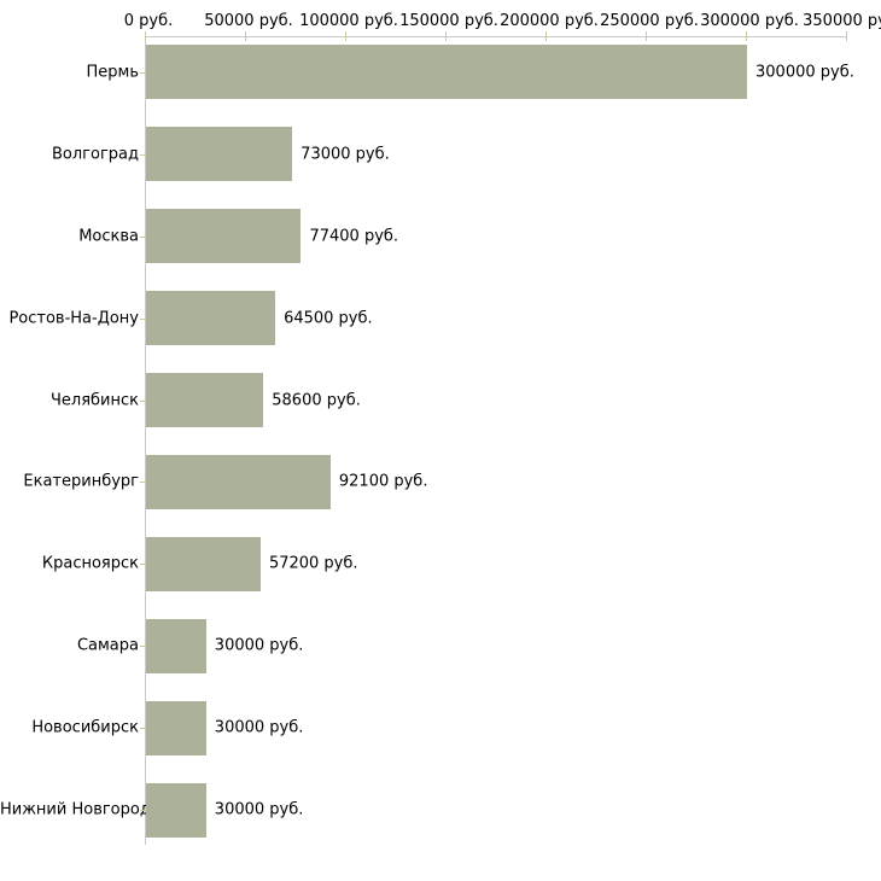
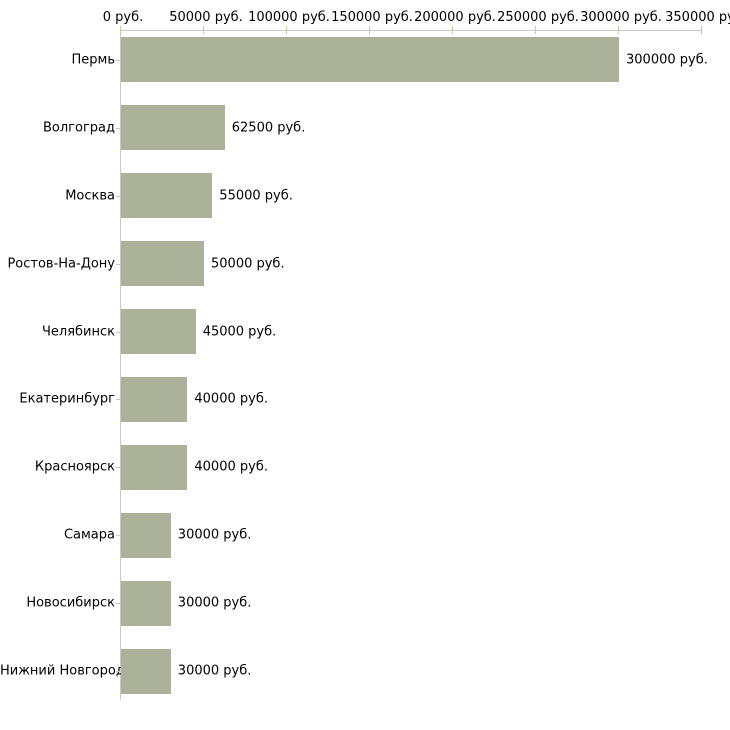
Волгоград: 73000 -> 62500
Москва: 77400 -> 55000
Ростов-На-Дону: 64500 -> 50000
Челябинск: 58600 -> 45000
Екатеринбург: 92100 -> 40000
Красноярск: 57200 -> 40000
